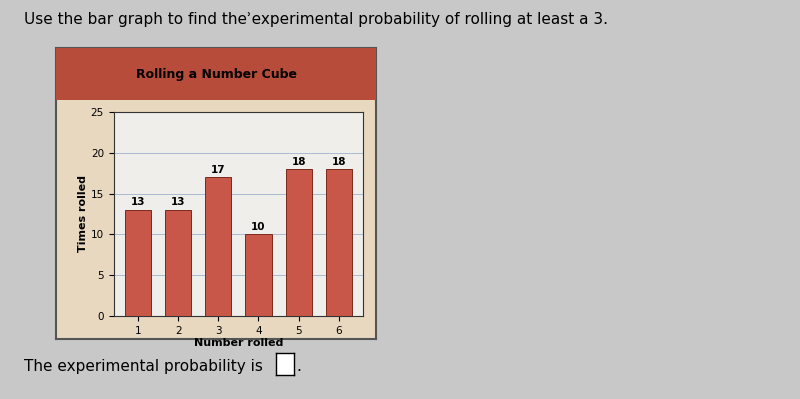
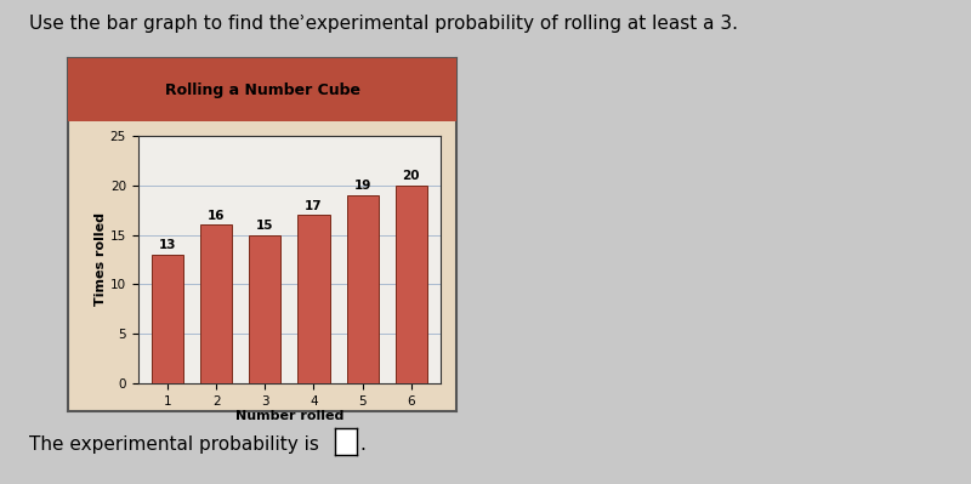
2: 13 -> 16
3: 17 -> 15
4: 10 -> 17
5: 18 -> 19
6: 18 -> 20
